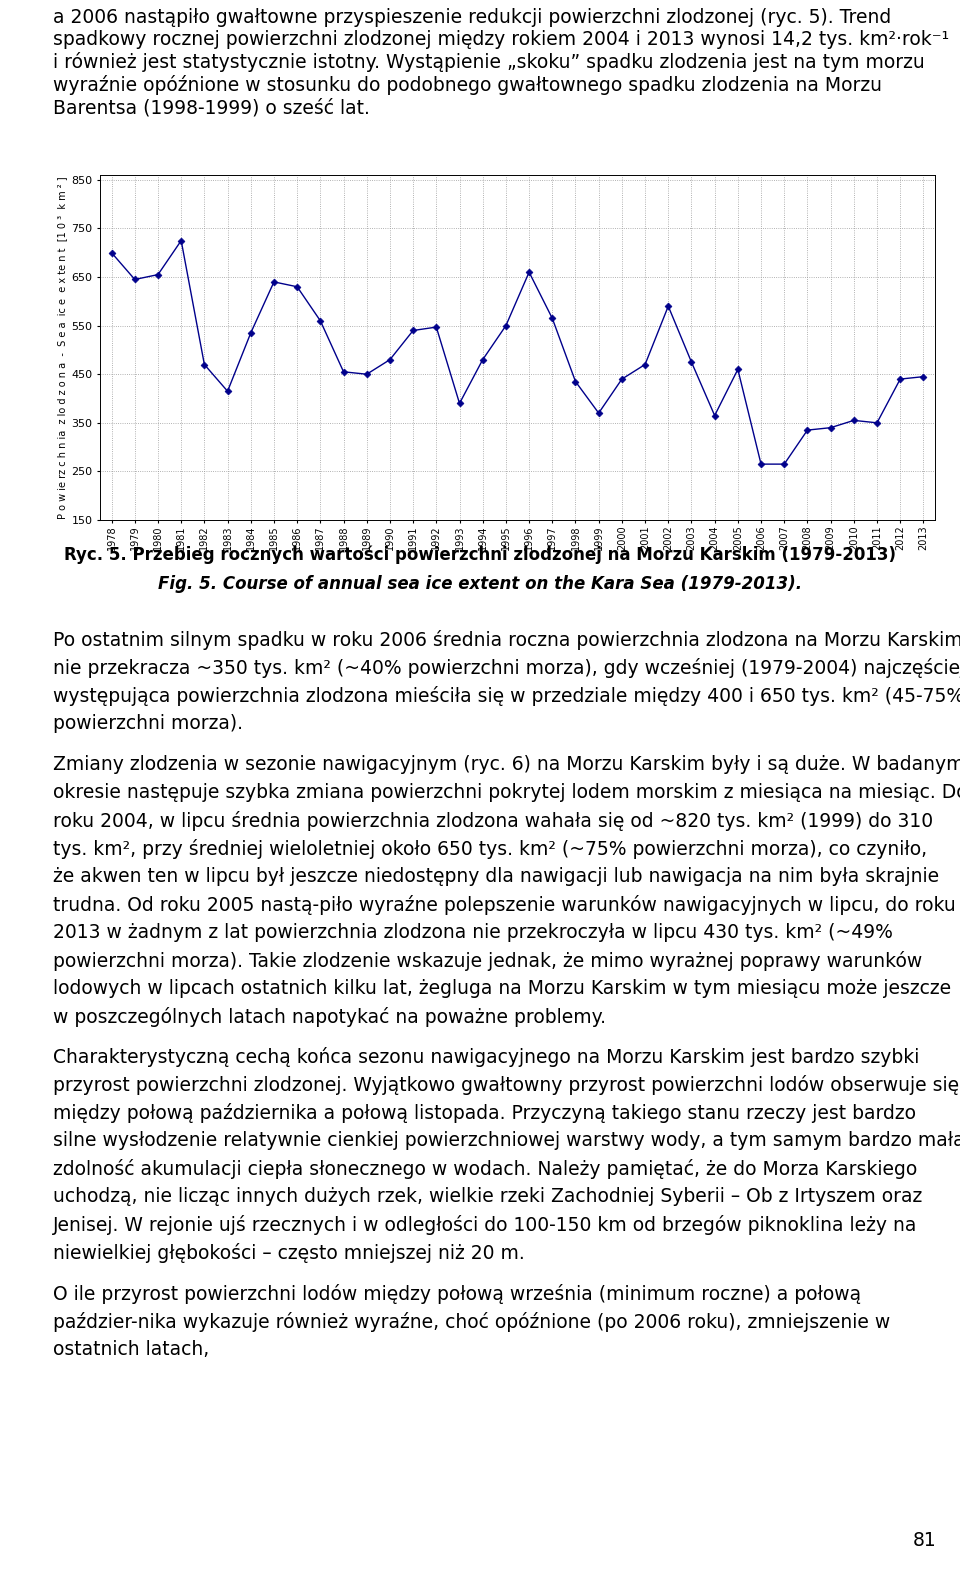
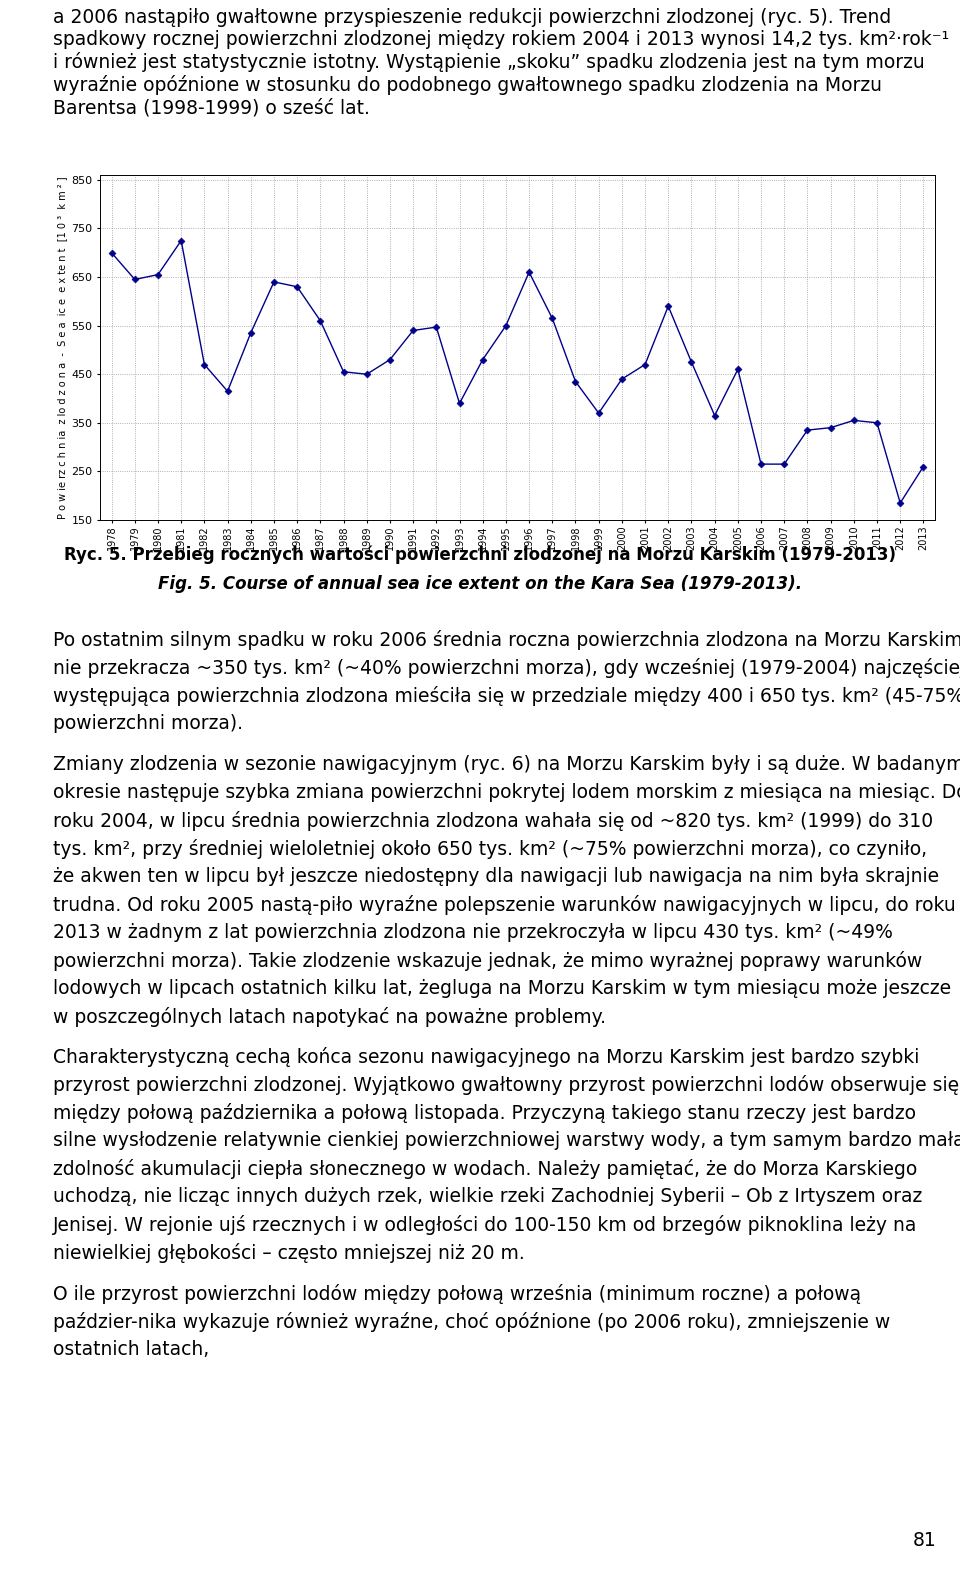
2012: 440 -> 185
2013: 445 -> 260
